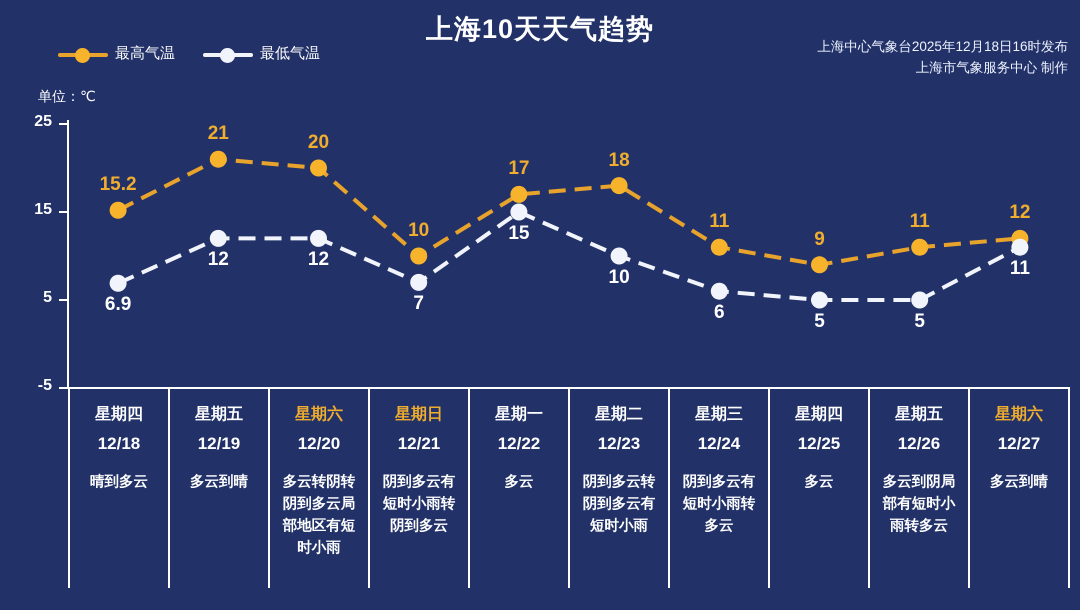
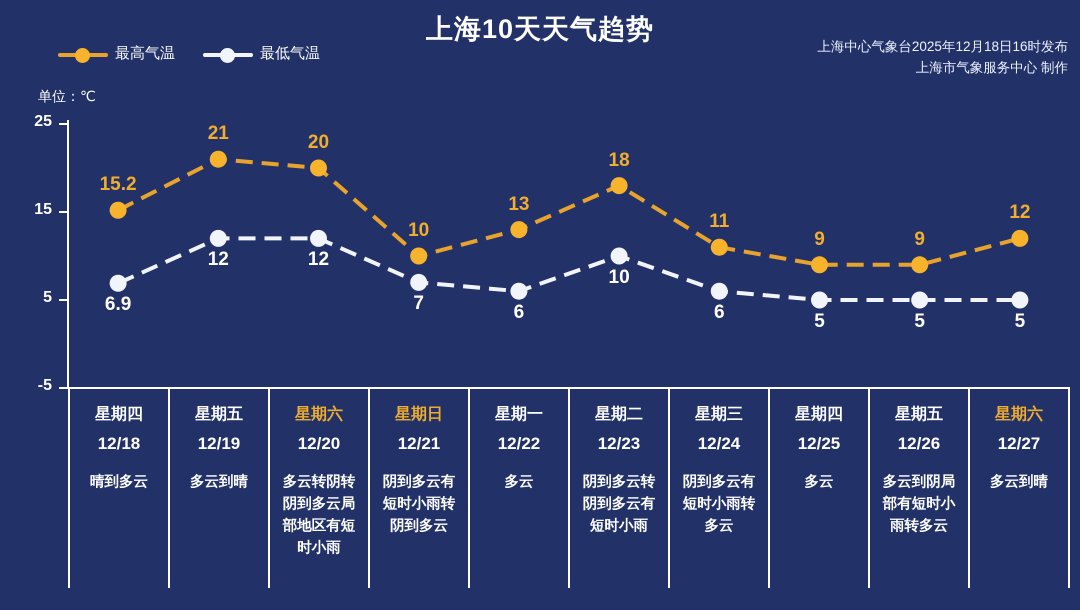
最高气温/12/22: 17 -> 13
最低气温/12/22: 15 -> 6
最高气温/12/26: 11 -> 9
最低气温/12/27: 11 -> 5
